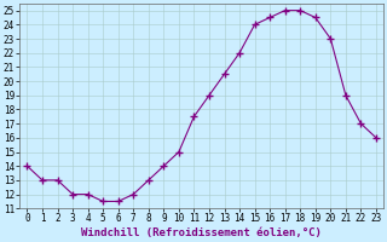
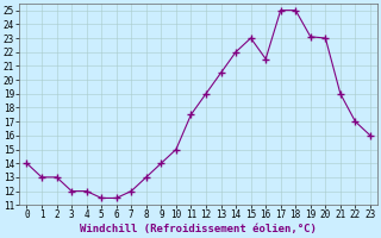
15: 24.0 -> 23.0
16: 24.5 -> 21.5
19: 24.5 -> 23.1
